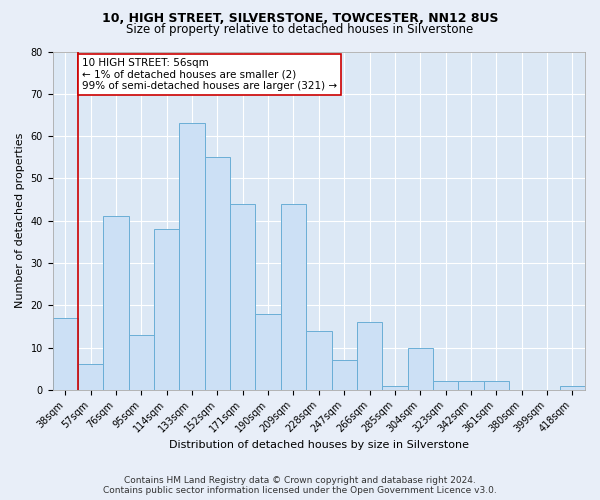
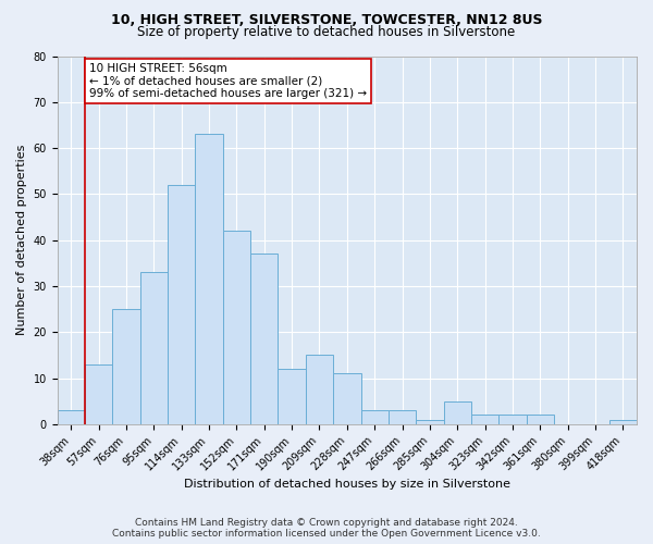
38sqm: 17 -> 3
57sqm: 6 -> 13
76sqm: 41 -> 25
95sqm: 13 -> 33
114sqm: 38 -> 52
152sqm: 55 -> 42
171sqm: 44 -> 37
190sqm: 18 -> 12
209sqm: 44 -> 15
228sqm: 14 -> 11
247sqm: 7 -> 3
266sqm: 16 -> 3
304sqm: 10 -> 5
